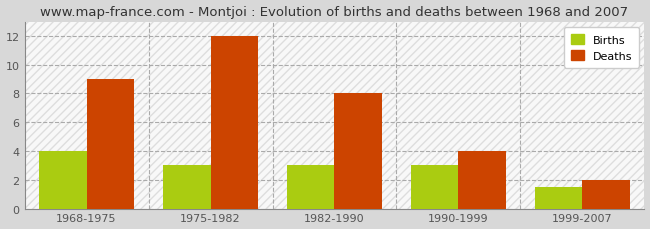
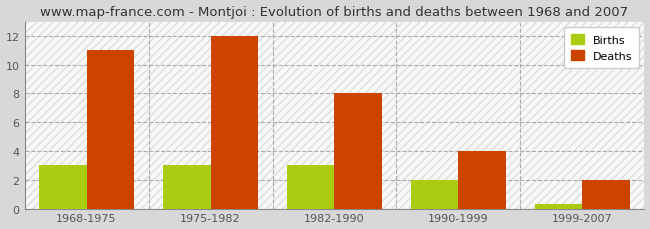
Births/1968-1975: 4.0 -> 3.0
Deaths/1968-1975: 9 -> 11
Births/1990-1999: 3.0 -> 2.0
Births/1999-2007: 1.5 -> 0.3
